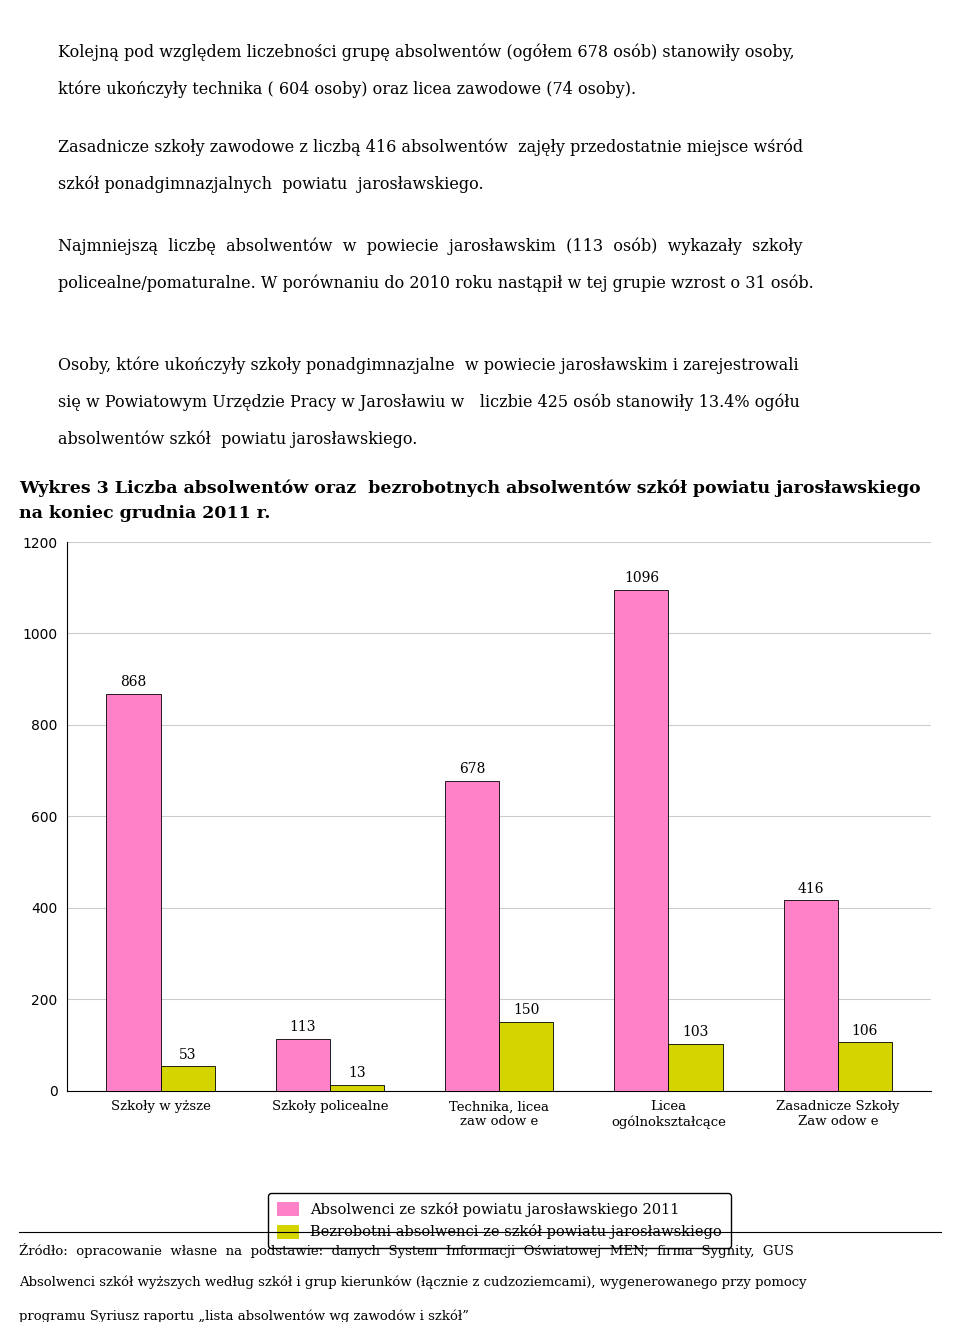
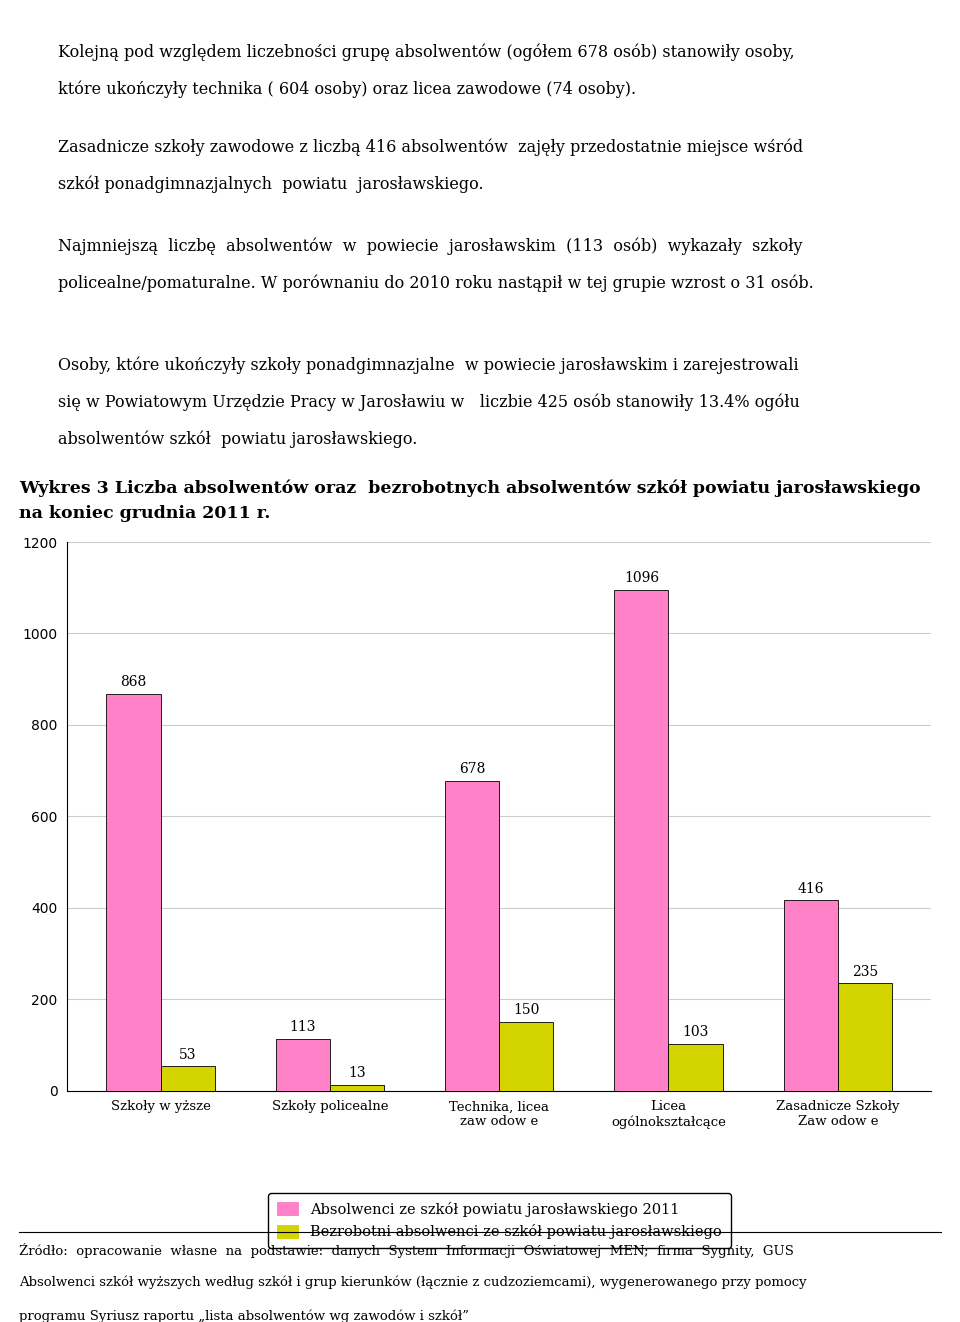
Bezrobotni absolwenci ze szkół powiatu jarosławskiego/Zasadnicze Szkoły Zaw odow e: 106 -> 235
